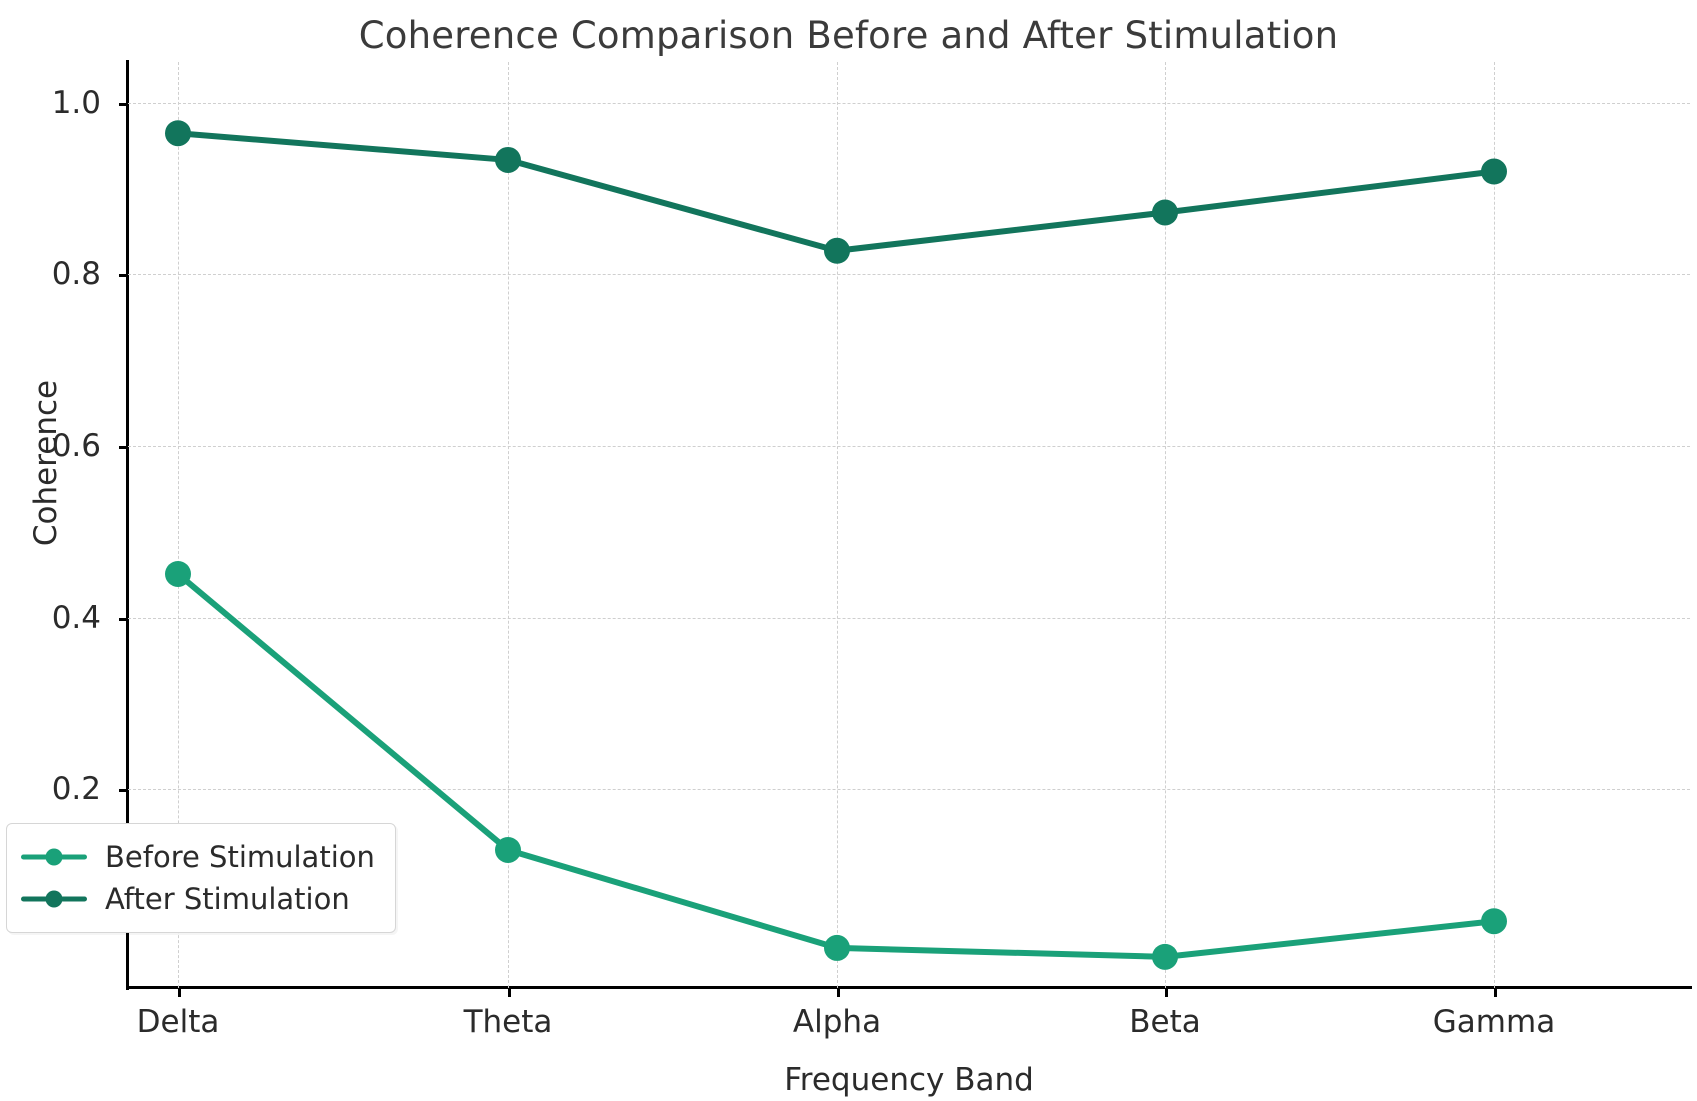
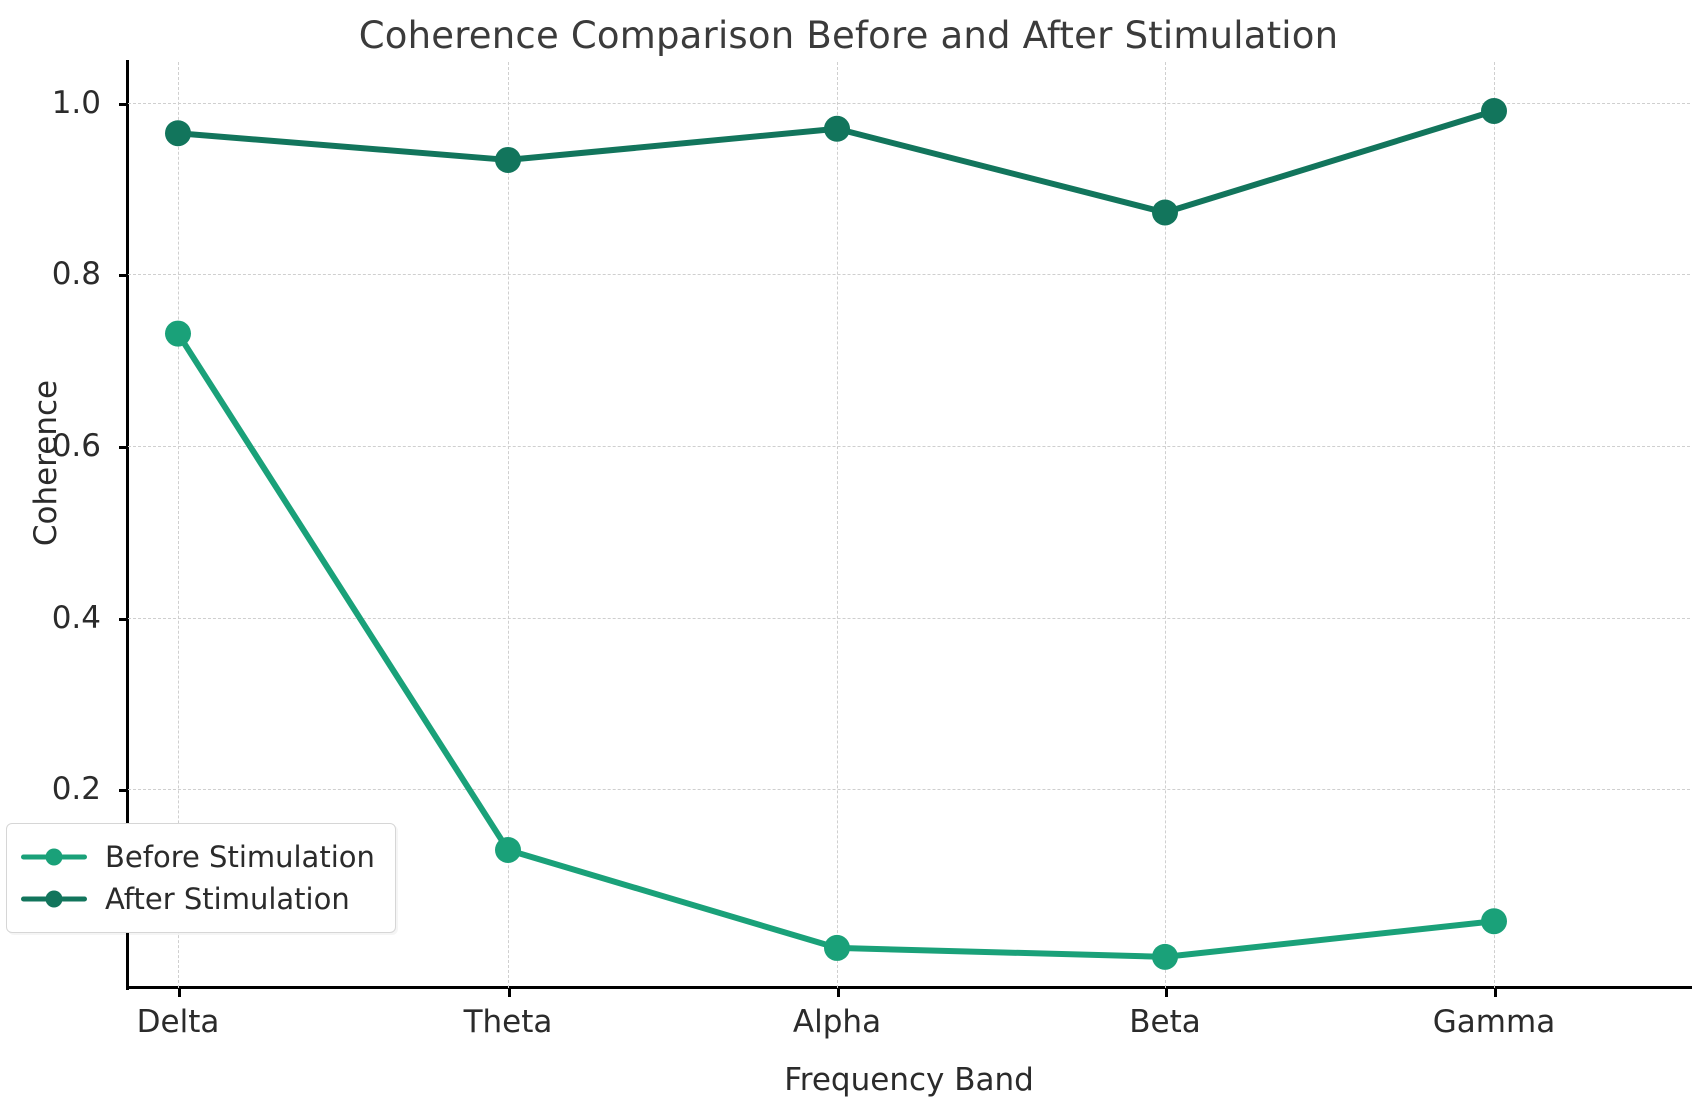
Before Stimulation/Delta: 0.50 -> 0.77
After Stimulation/Alpha: 0.86 -> 1.00
After Stimulation/Gamma: 0.95 -> 1.02
